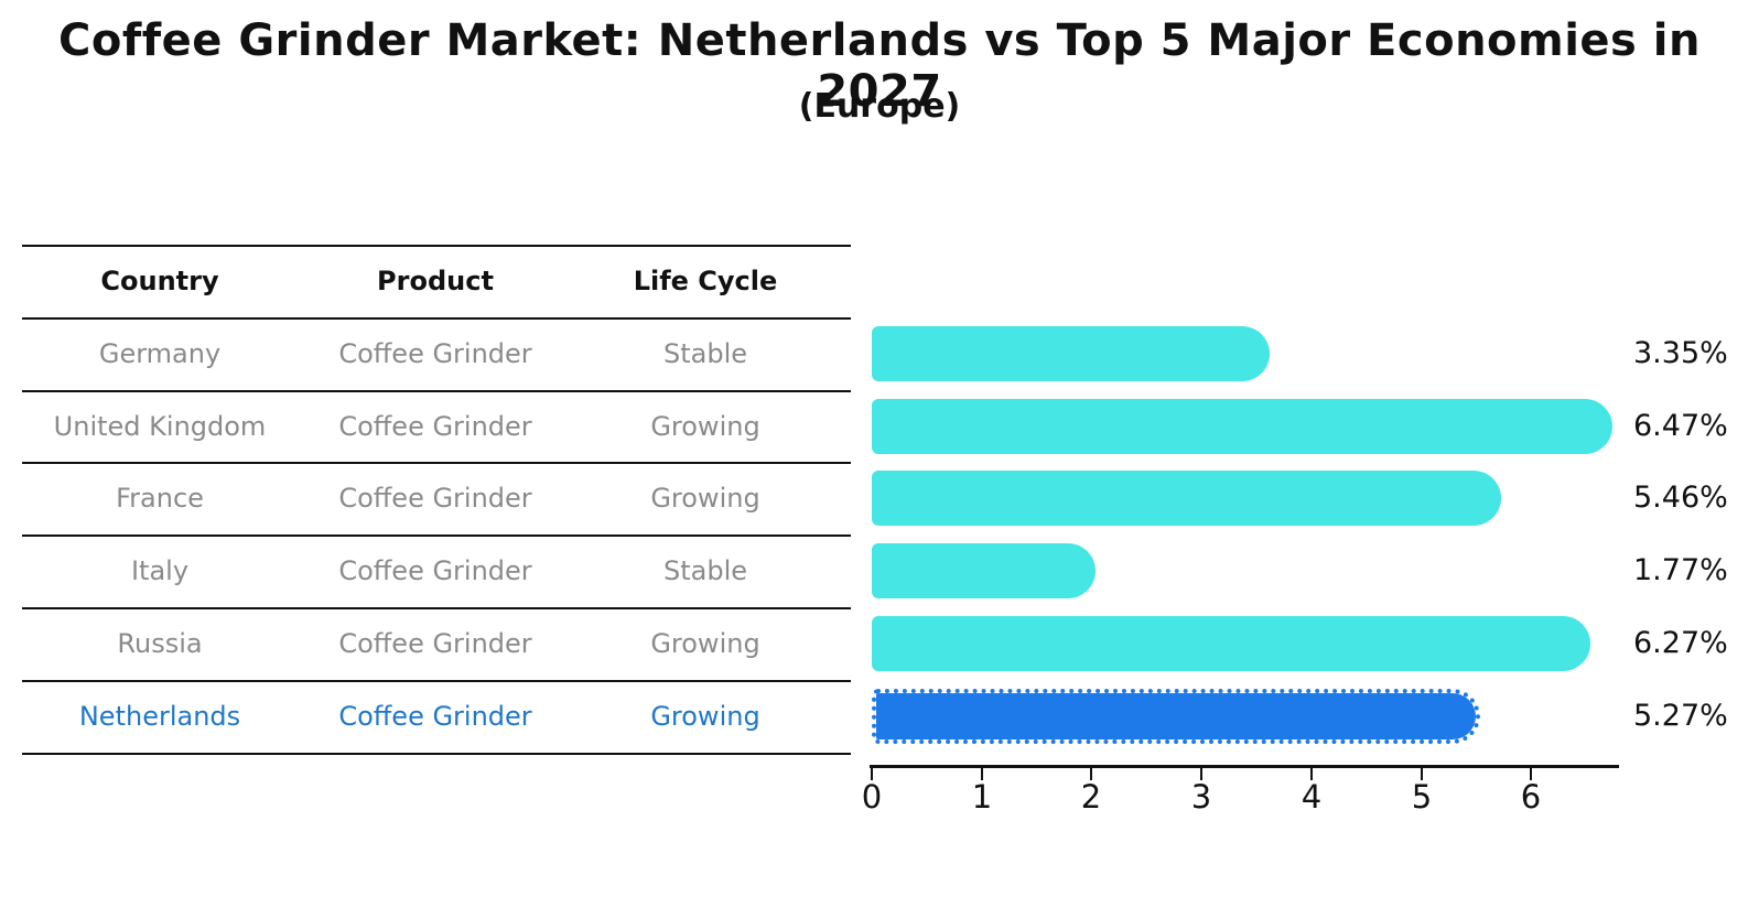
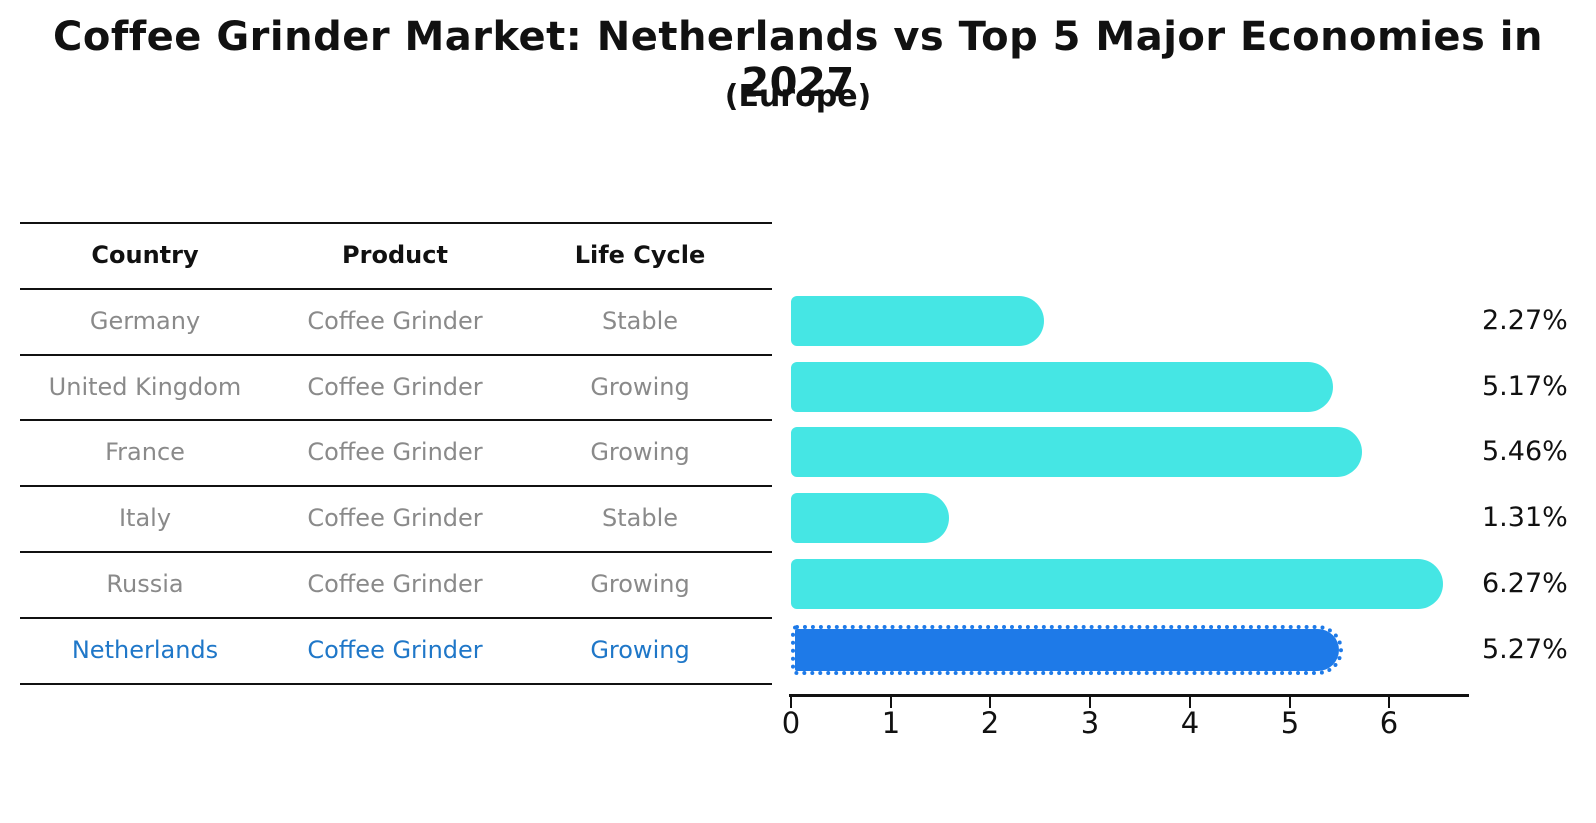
Germany: 3.35% -> 2.27%
United Kingdom: 6.47% -> 5.17%
Italy: 1.77% -> 1.31%
